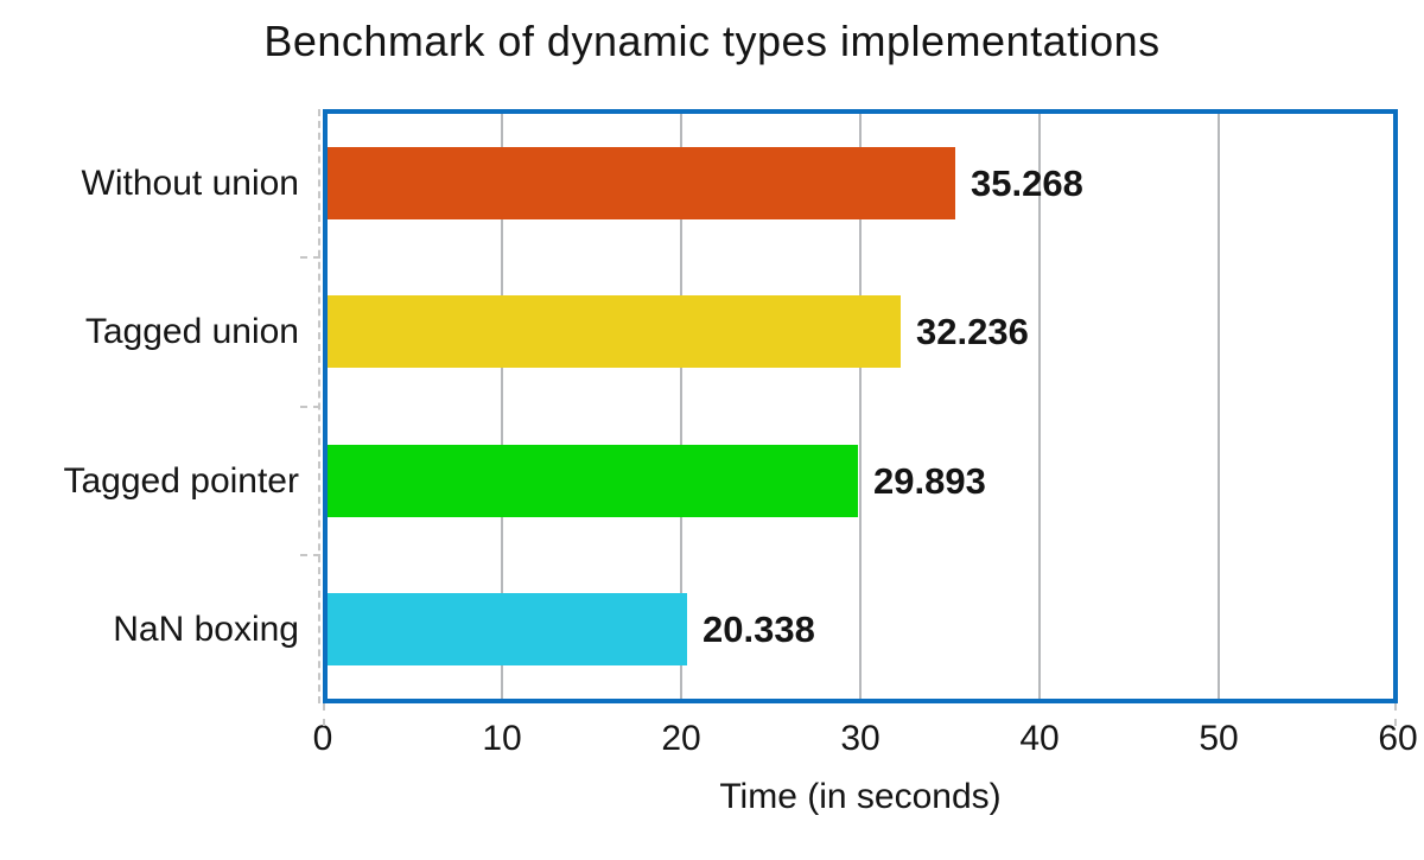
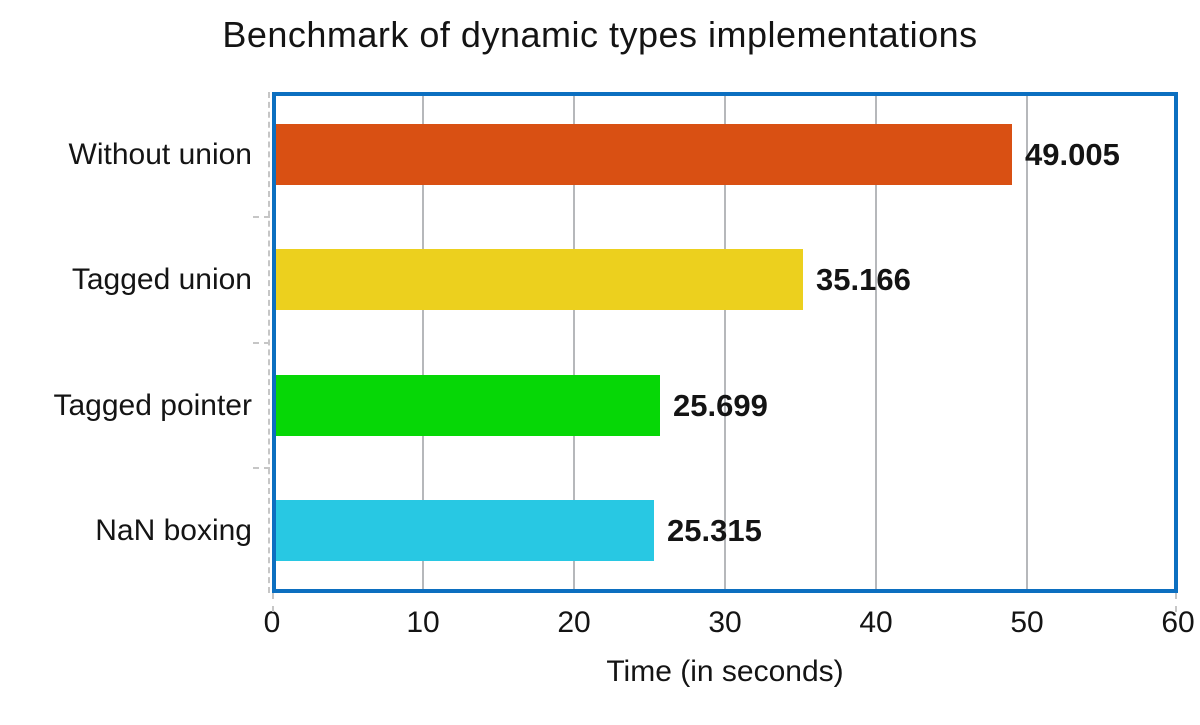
Without union: 35.268 -> 49.005
Tagged union: 32.236 -> 35.166
Tagged pointer: 29.893 -> 25.699
NaN boxing: 20.338 -> 25.315
